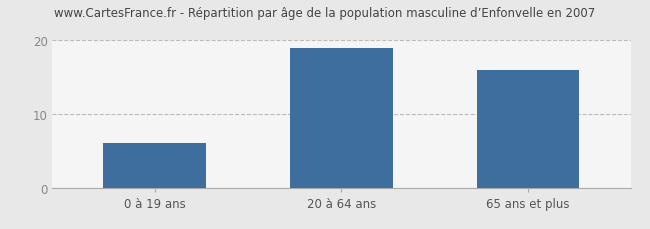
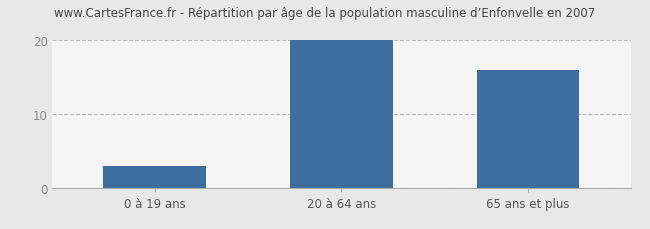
0 à 19 ans: 6 -> 3
20 à 64 ans: 19 -> 20
